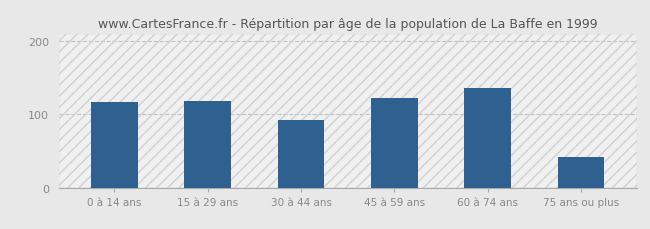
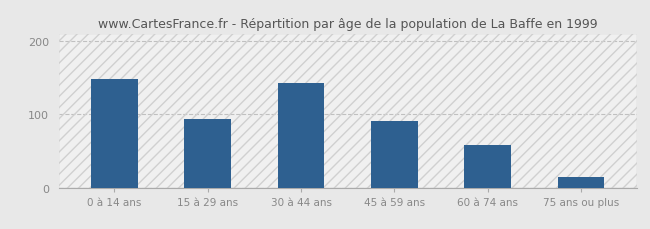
0 à 14 ans: 116 -> 148
15 à 29 ans: 118 -> 93
30 à 44 ans: 92 -> 143
45 à 59 ans: 122 -> 91
60 à 74 ans: 136 -> 58
75 ans ou plus: 42 -> 15
